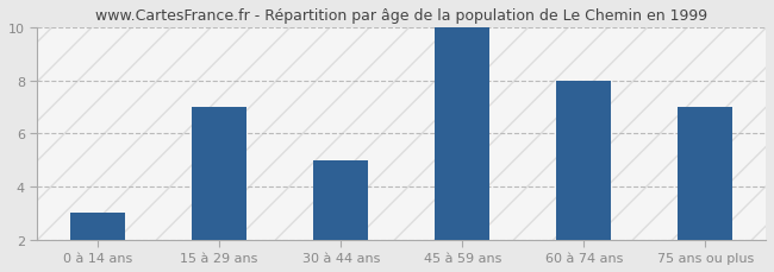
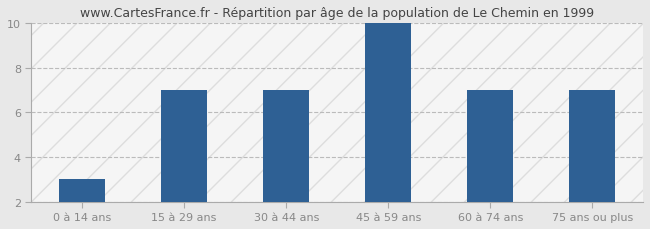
30 à 44 ans: 5 -> 7
60 à 74 ans: 8 -> 7
